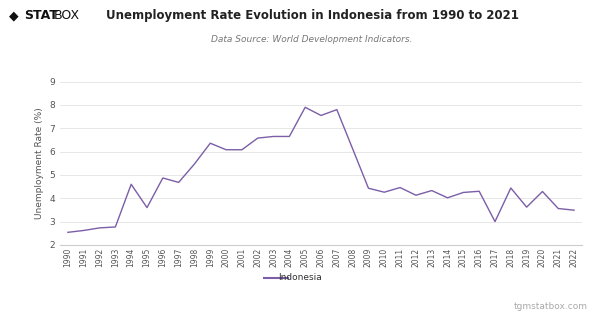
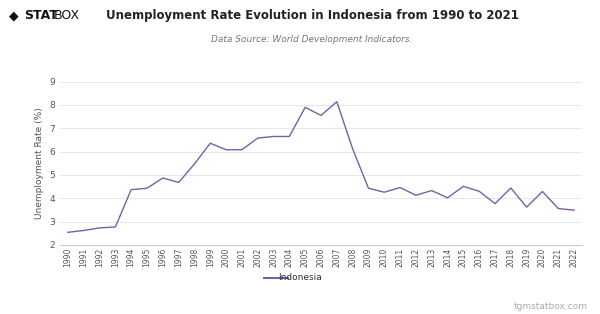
1994: 4.60 -> 4.37
1995: 3.60 -> 4.43
2007: 7.80 -> 8.14
2015: 4.25 -> 4.51
2017: 3.00 -> 3.77
